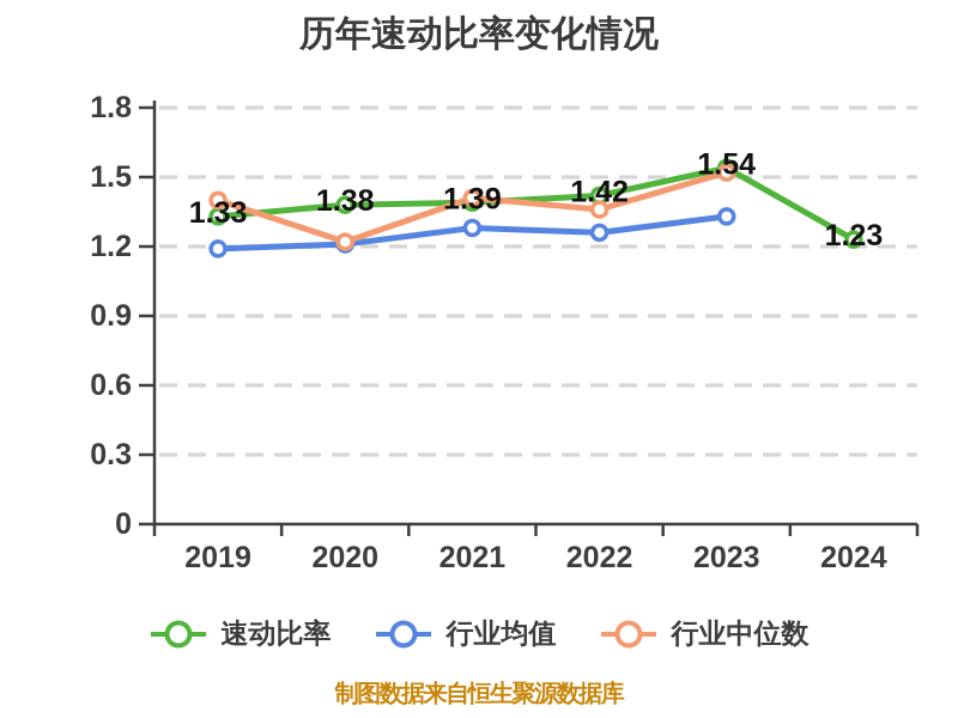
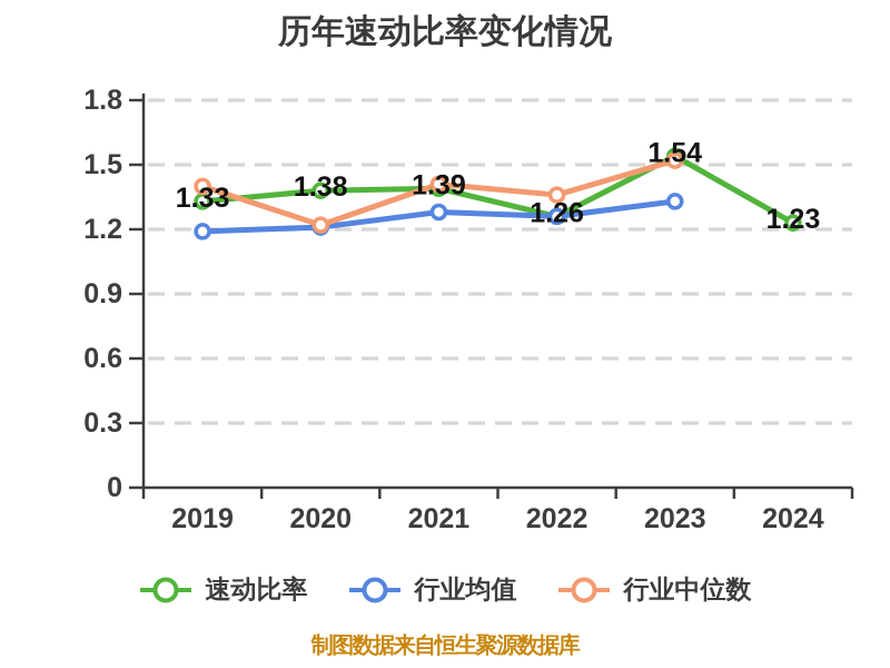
速动比率/2022: 1.42 -> 1.26
